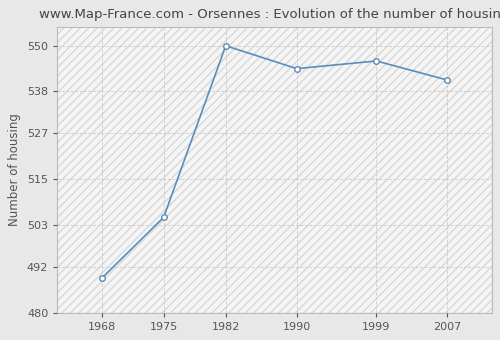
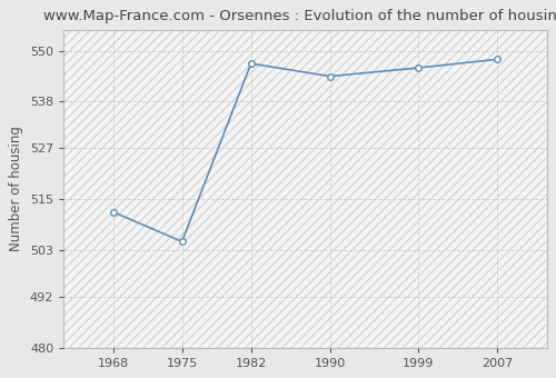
1968: 489 -> 512
1982: 550 -> 547
2007: 541 -> 548
